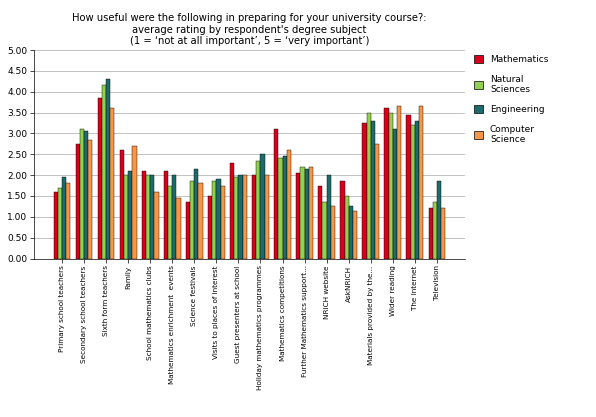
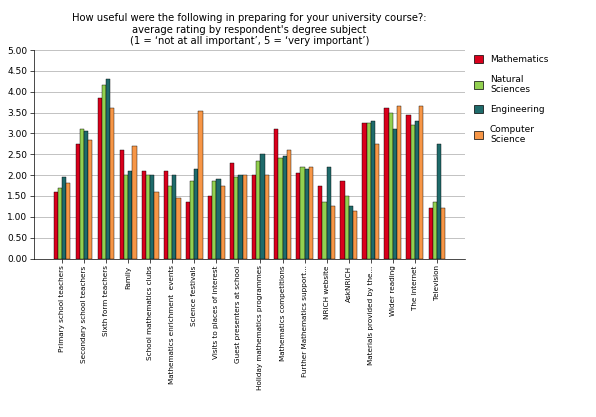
Computer Science/Science festivals: 1.80 -> 3.55
Engineering/NRICH website: 2.00 -> 2.20
Natural Sciences/Materials provided by the...: 3.50 -> 3.25
Engineering/Television: 1.85 -> 2.75
